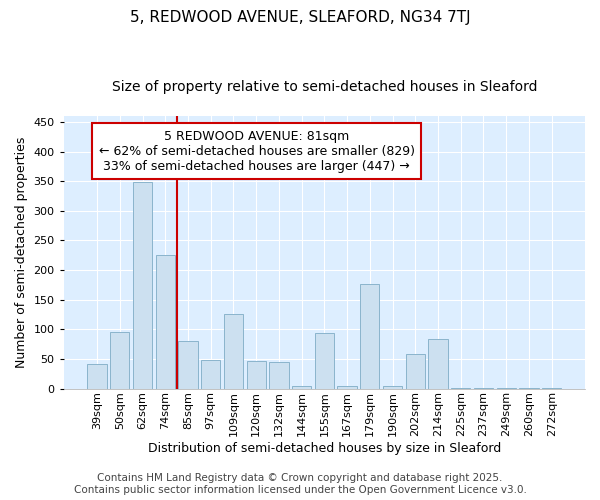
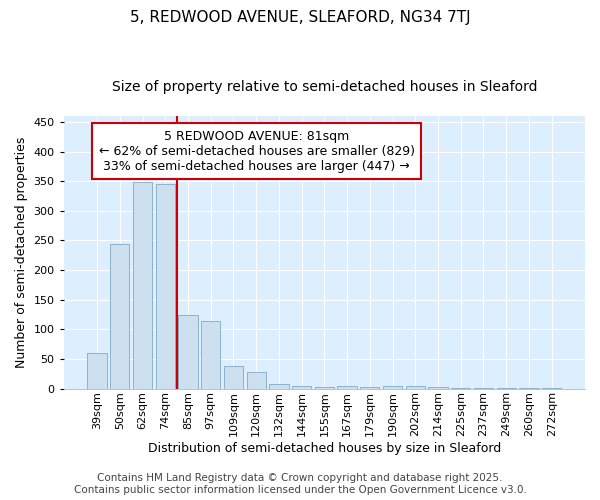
39sqm: 42 -> 60
50sqm: 96 -> 244
74sqm: 226 -> 345
85sqm: 80 -> 124
97sqm: 48 -> 114
109sqm: 126 -> 38
120sqm: 46 -> 28
132sqm: 44 -> 8
155sqm: 94 -> 2
179sqm: 176 -> 2
202sqm: 58 -> 4
214sqm: 84 -> 2
